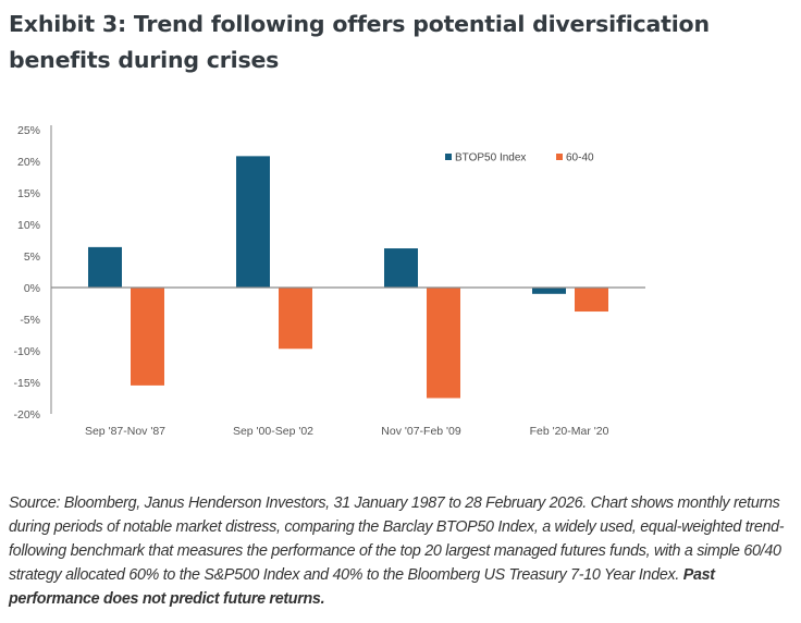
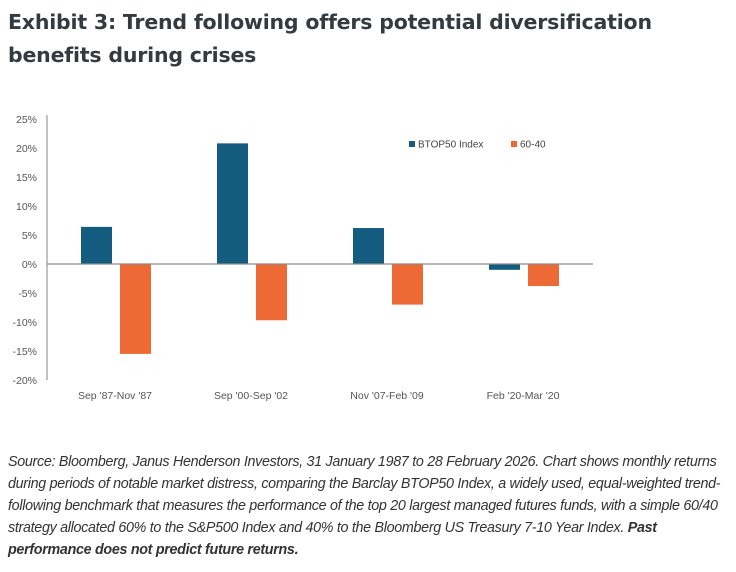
60-40/Nov '07-Feb '09: -18% -> -7%
